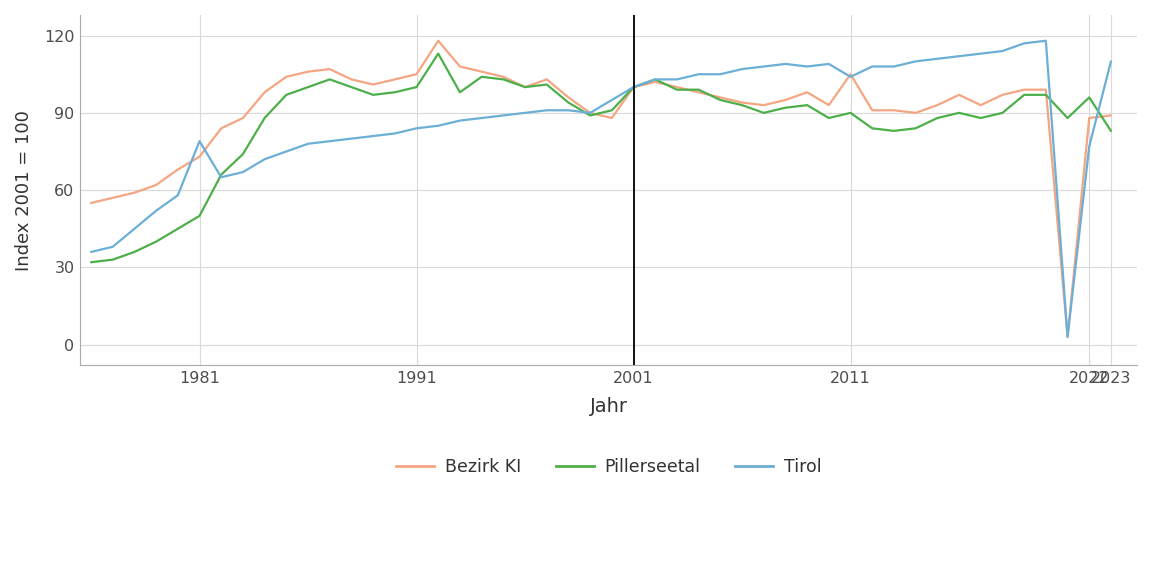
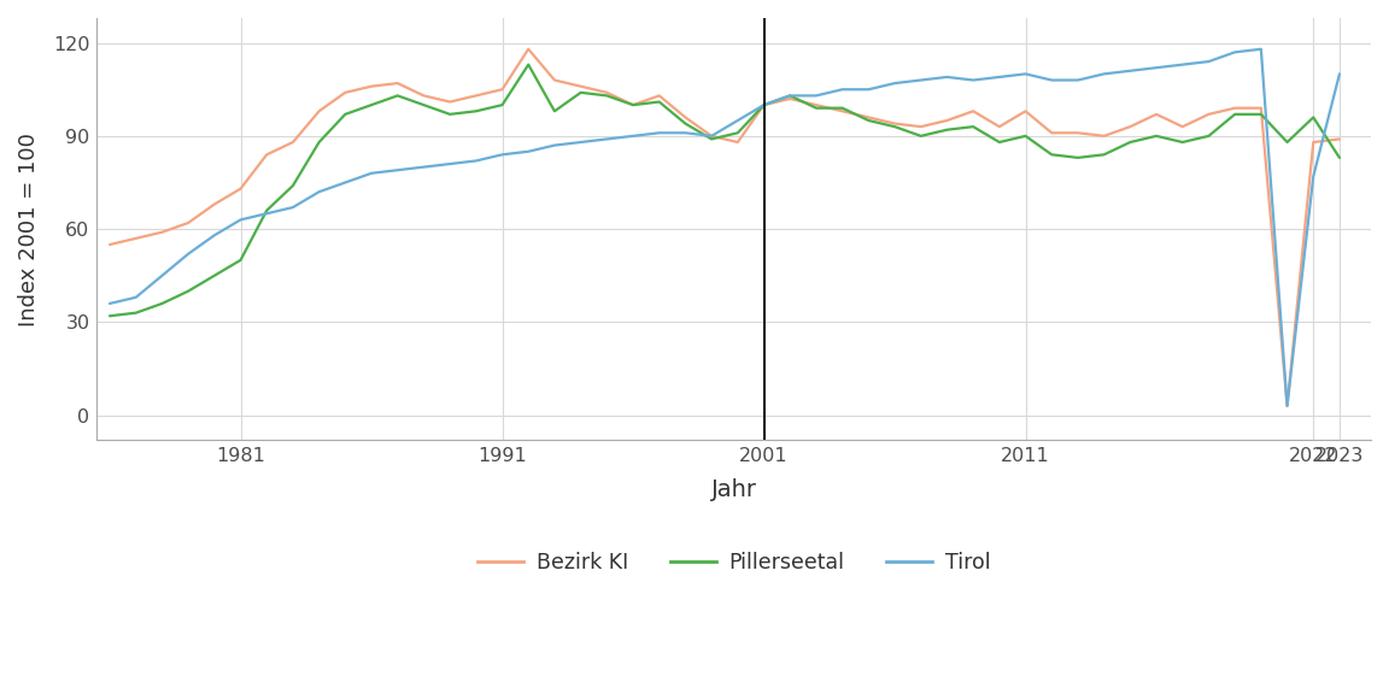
Tirol/1981: 79 -> 63
Bezirk KI/2011: 105 -> 98
Tirol/2011: 104 -> 110
